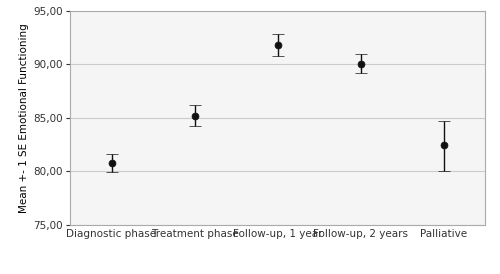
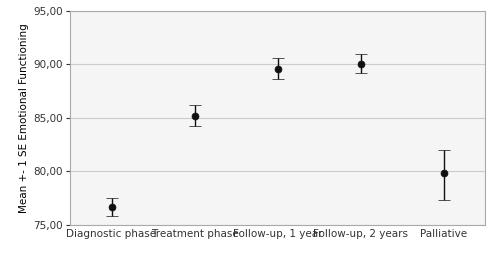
Diagnostic phase: 80,8 -> 76,7
Follow-up, 1 year: 91,8 -> 89,6
Palliative: 82,5 -> 79,8
